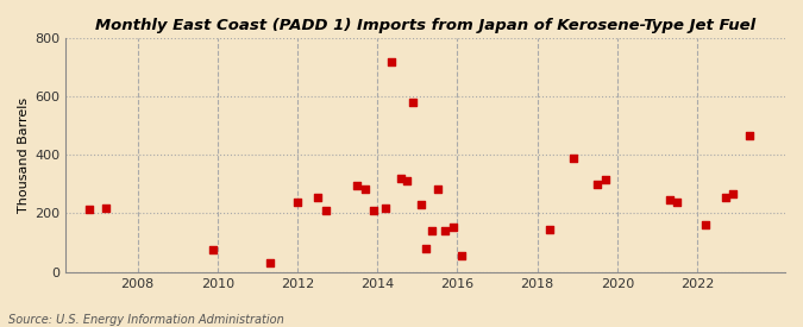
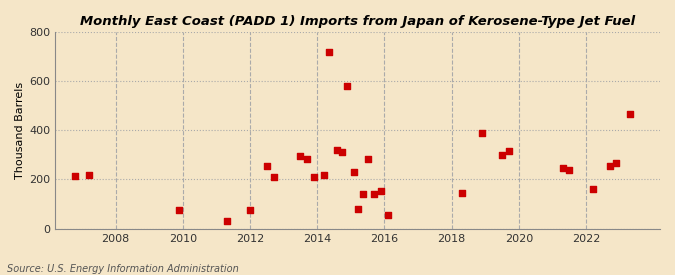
2012: 240 -> 75
